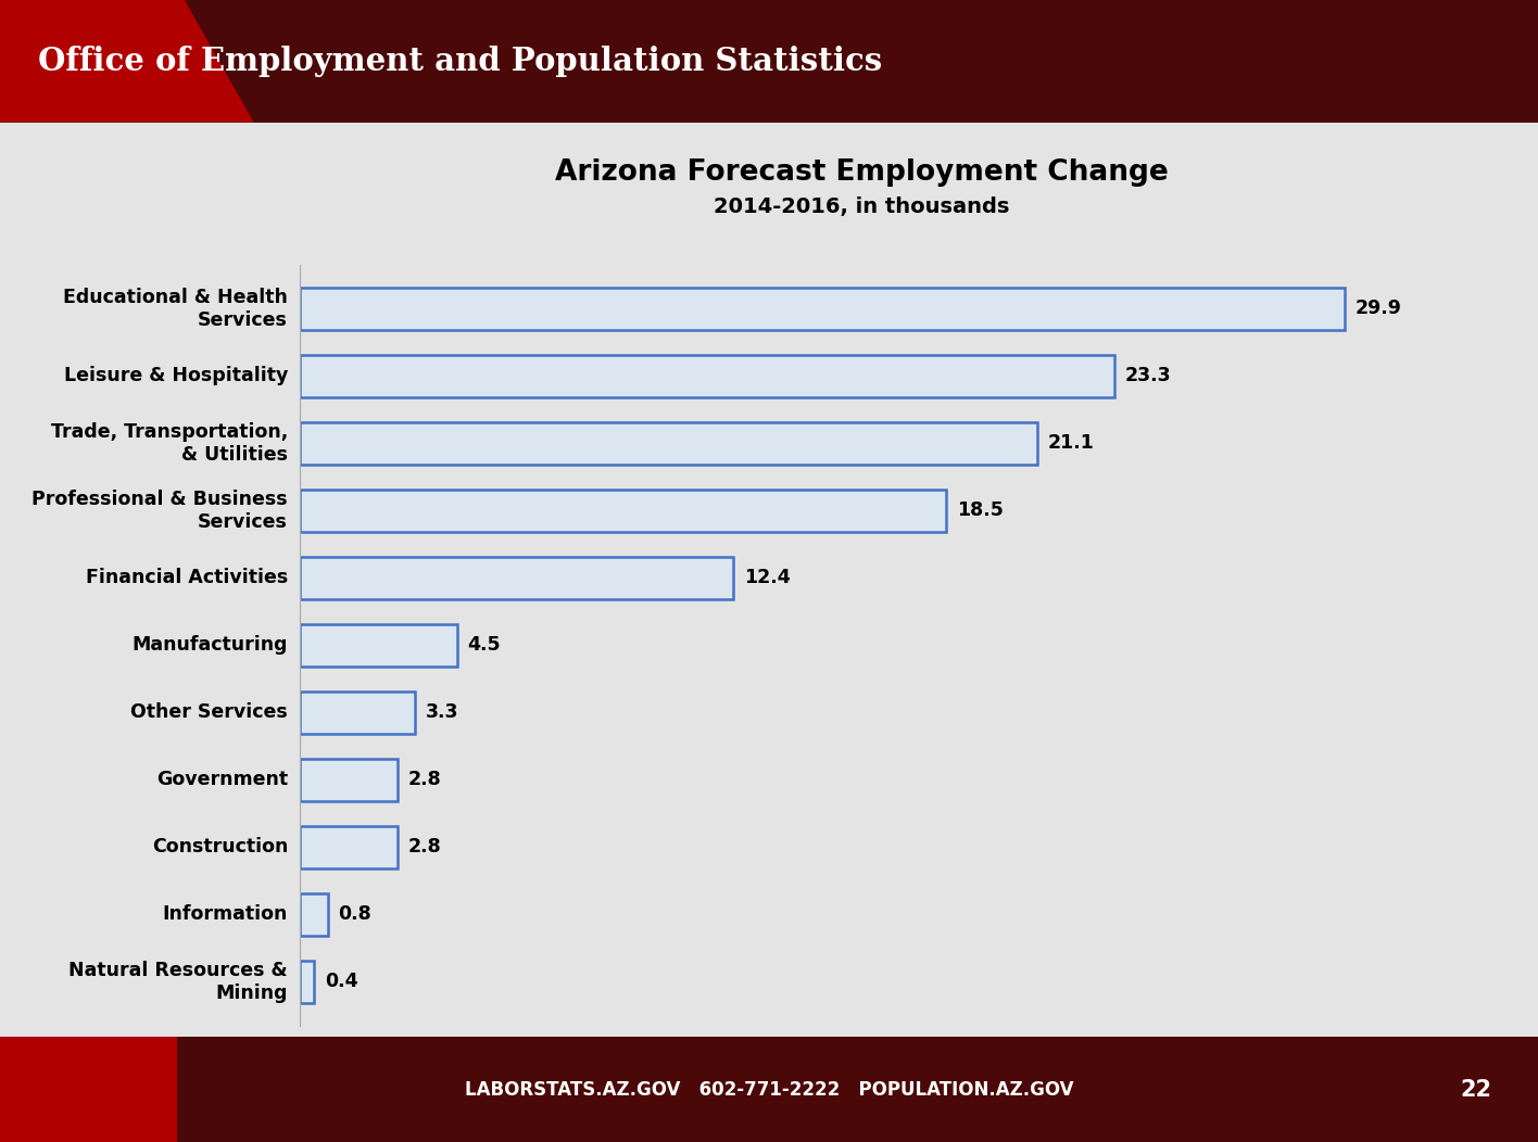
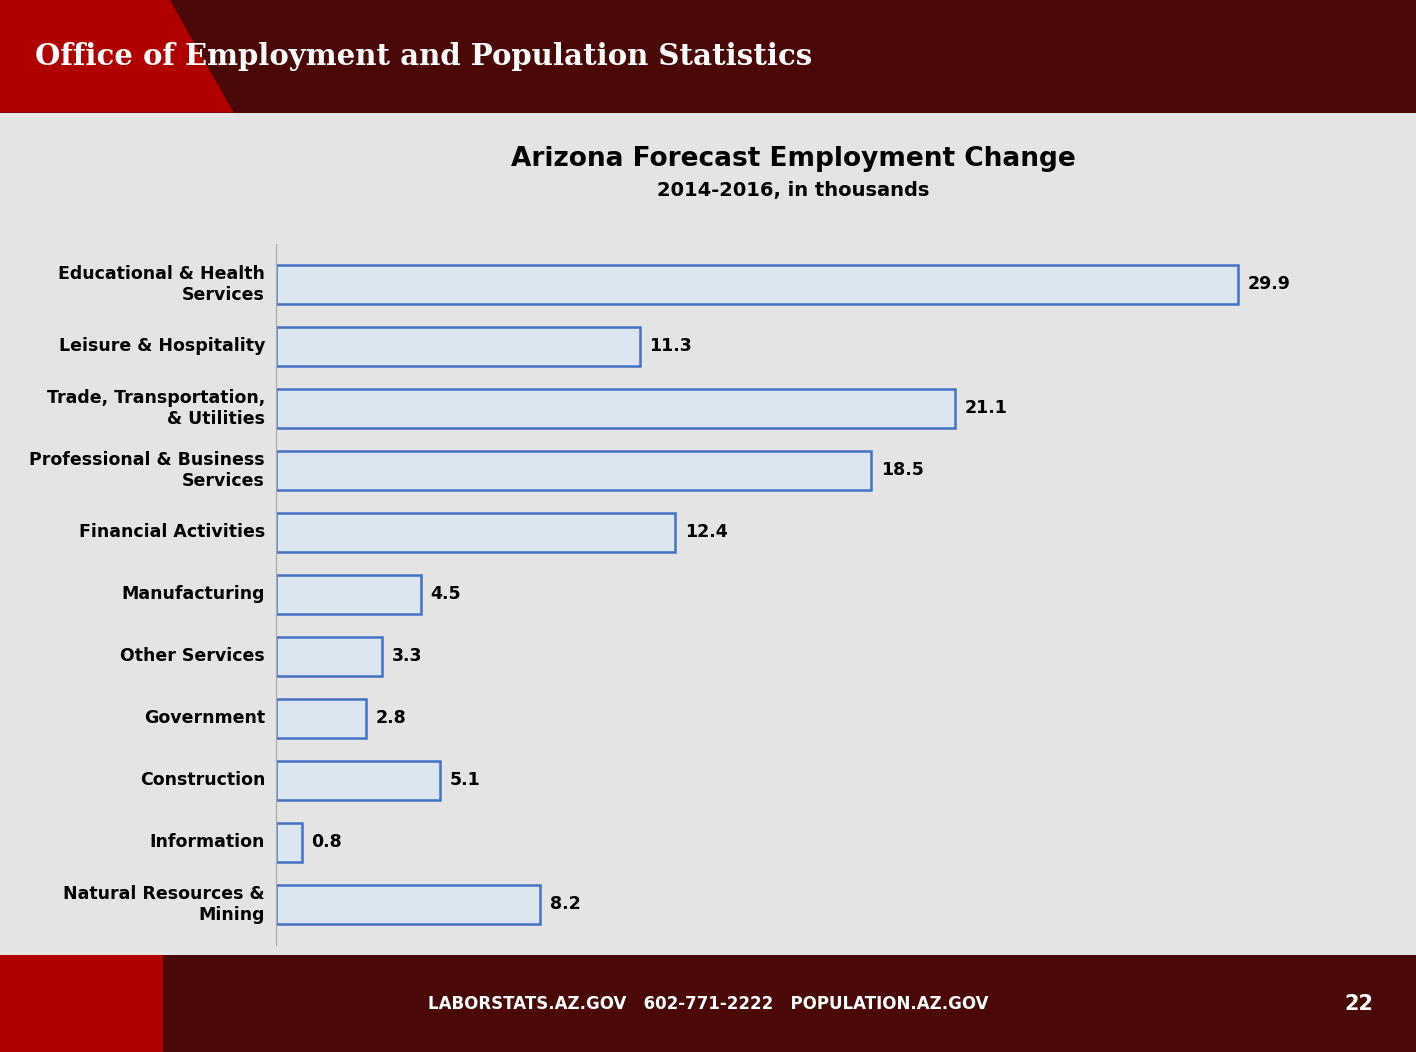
Leisure & Hospitality: 23.3 -> 11.3
Construction: 2.8 -> 5.1
Natural Resources & Mining: 0.4 -> 8.2
